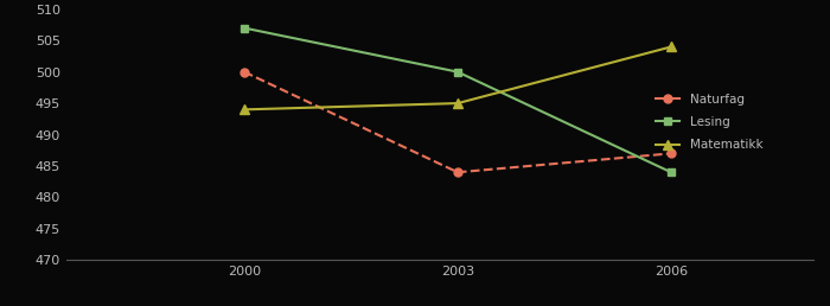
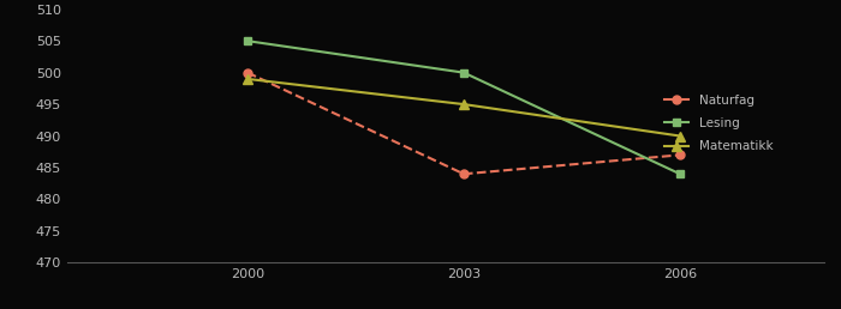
Lesing/2000: 507 -> 505
Matematikk/2000: 494 -> 499
Matematikk/2006: 504 -> 490
